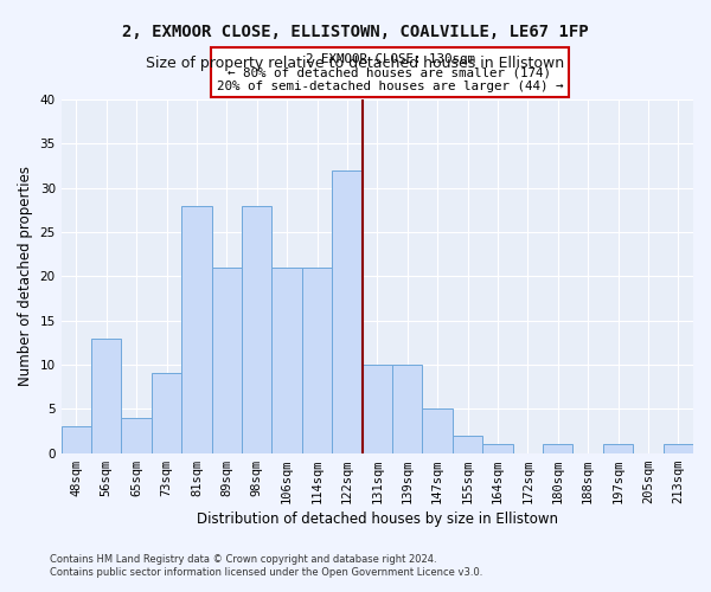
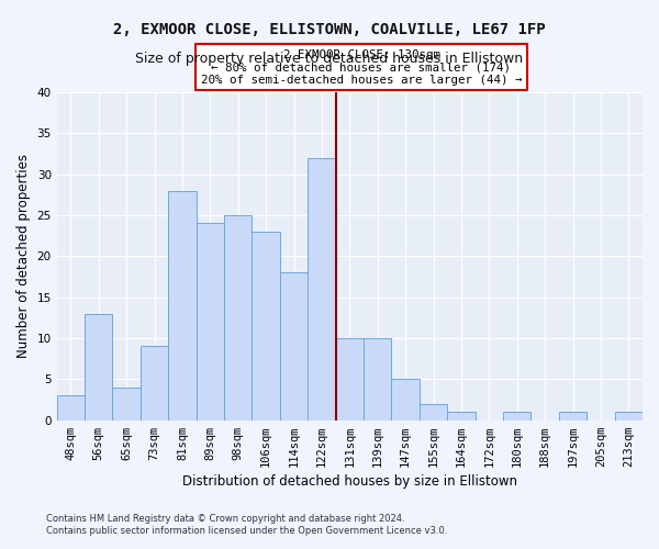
89sqm: 21 -> 24
98sqm: 28 -> 25
106sqm: 21 -> 23
114sqm: 21 -> 18
